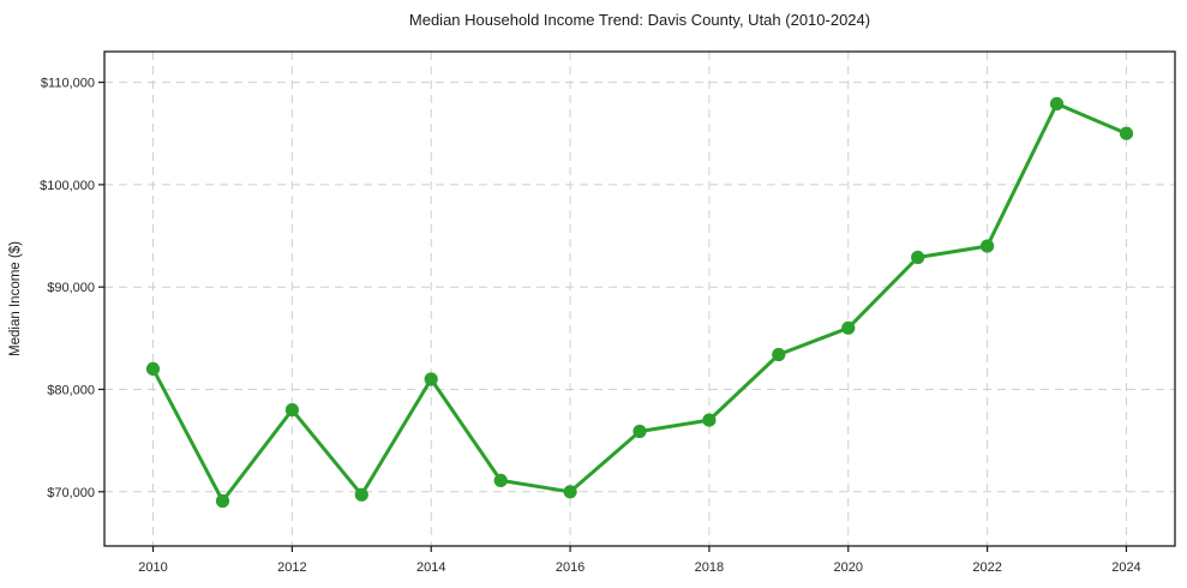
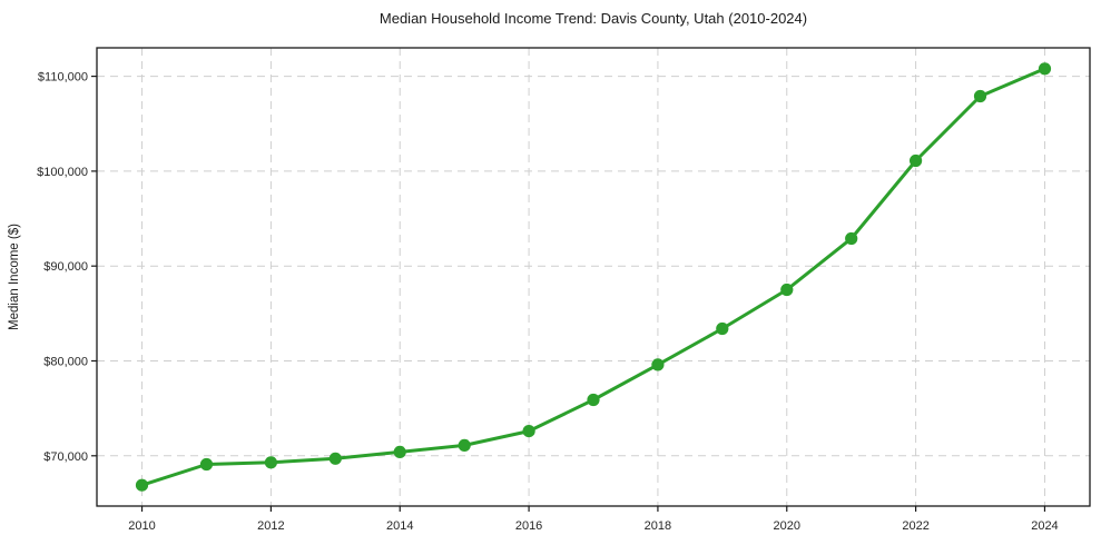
2010: $82000 -> $67000
2012: $78000 -> $69000
2014: $81000 -> $70000
2016: $70000 -> $73000
2018: $77000 -> $80000
2020: $86000 -> $88000
2022: $94000 -> $101000
2024: $105000 -> $111000
